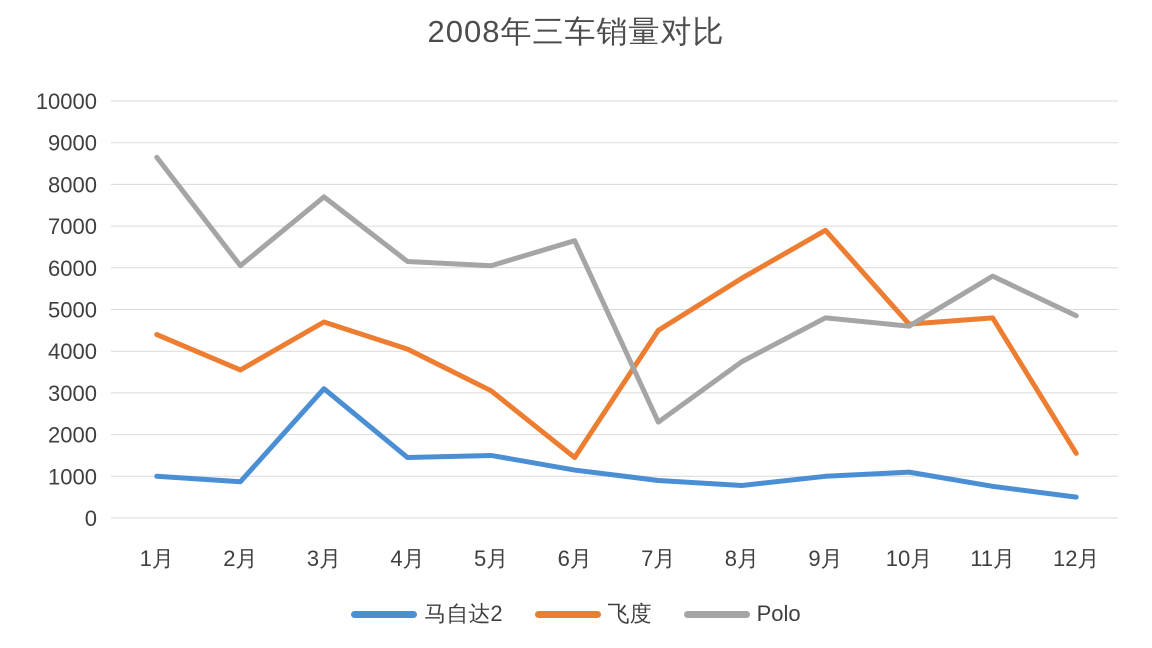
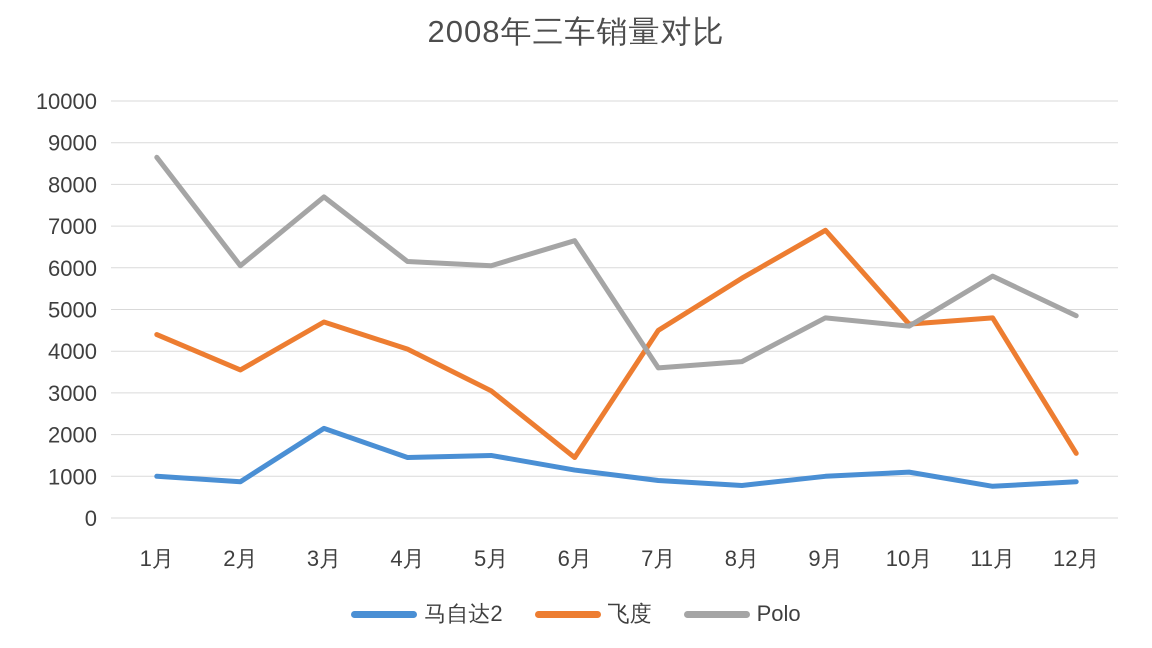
马自达2/3月: 3100 -> 2200
Polo/7月: 2300 -> 3600
马自达2/12月: 500 -> 900
